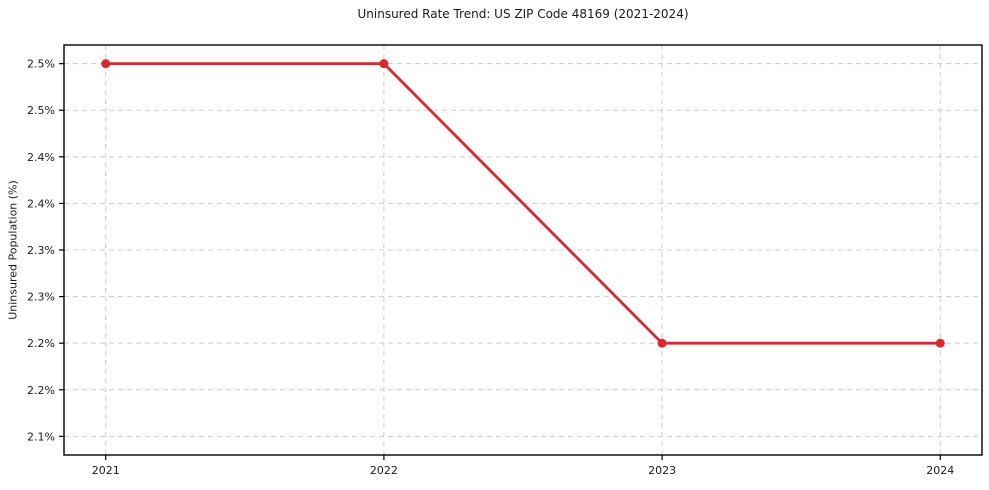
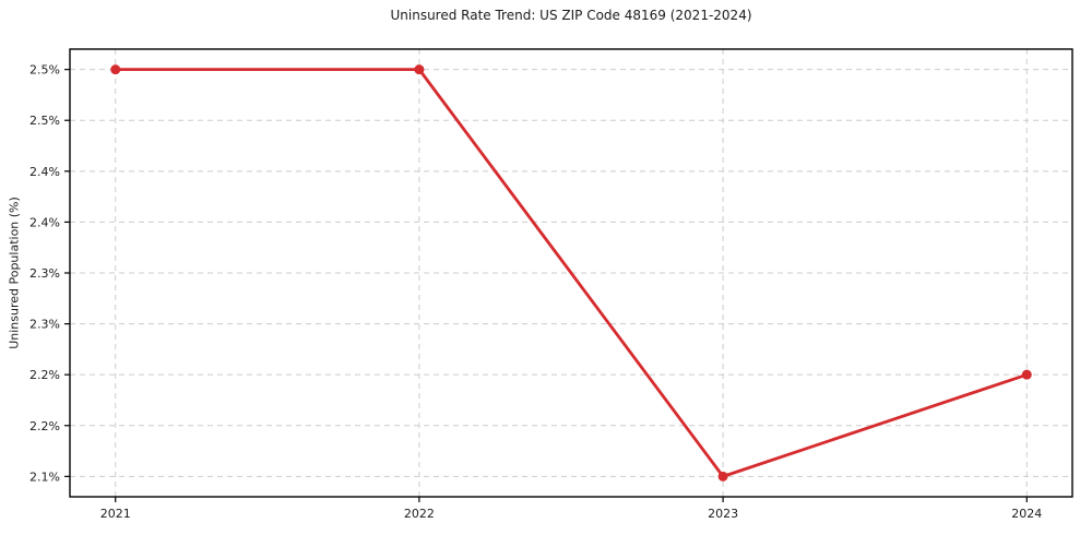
2023: 2.2% -> 2.1%
